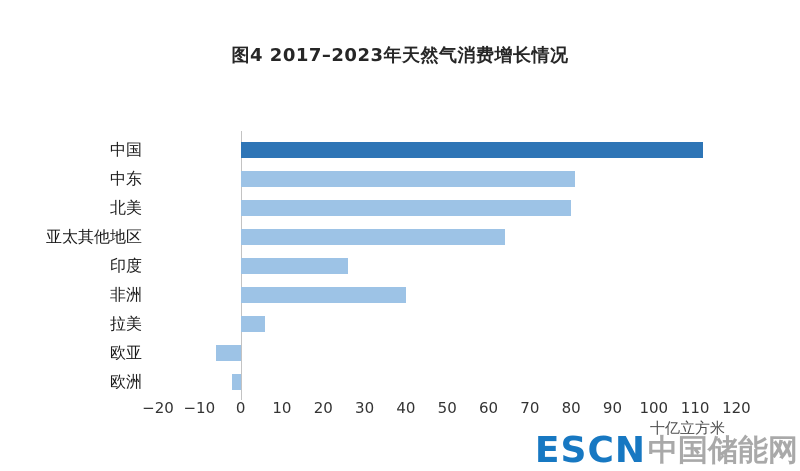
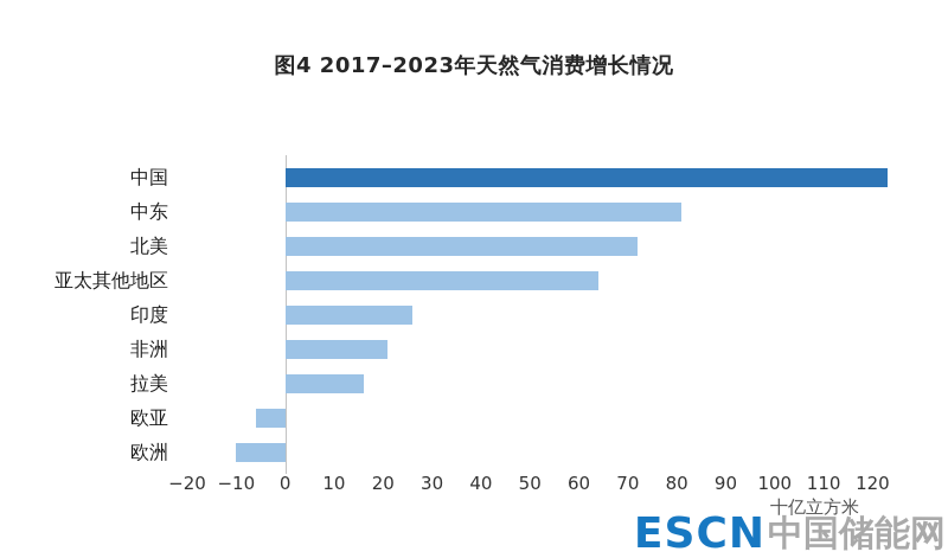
中国: 112 -> 123
北美: 80 -> 72
非洲: 40 -> 21
拉美: 6 -> 16
欧洲: -2 -> -10
